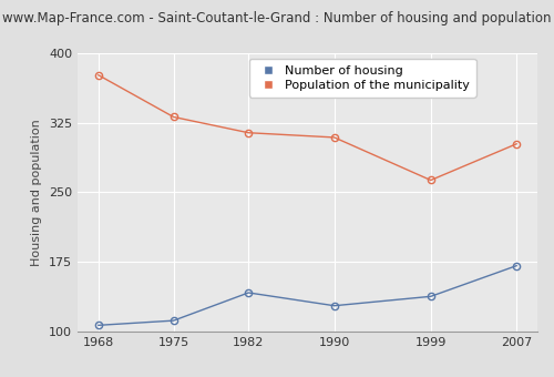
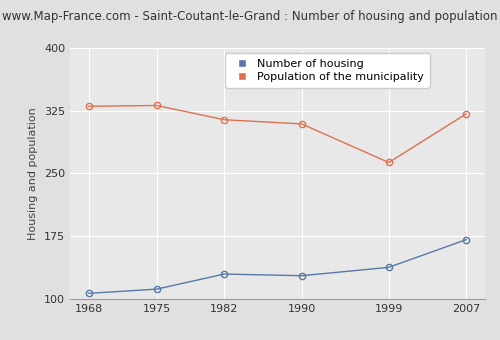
Population of the municipality/1968: 376 -> 330
Number of housing/1982: 142 -> 130
Population of the municipality/2007: 302 -> 321
